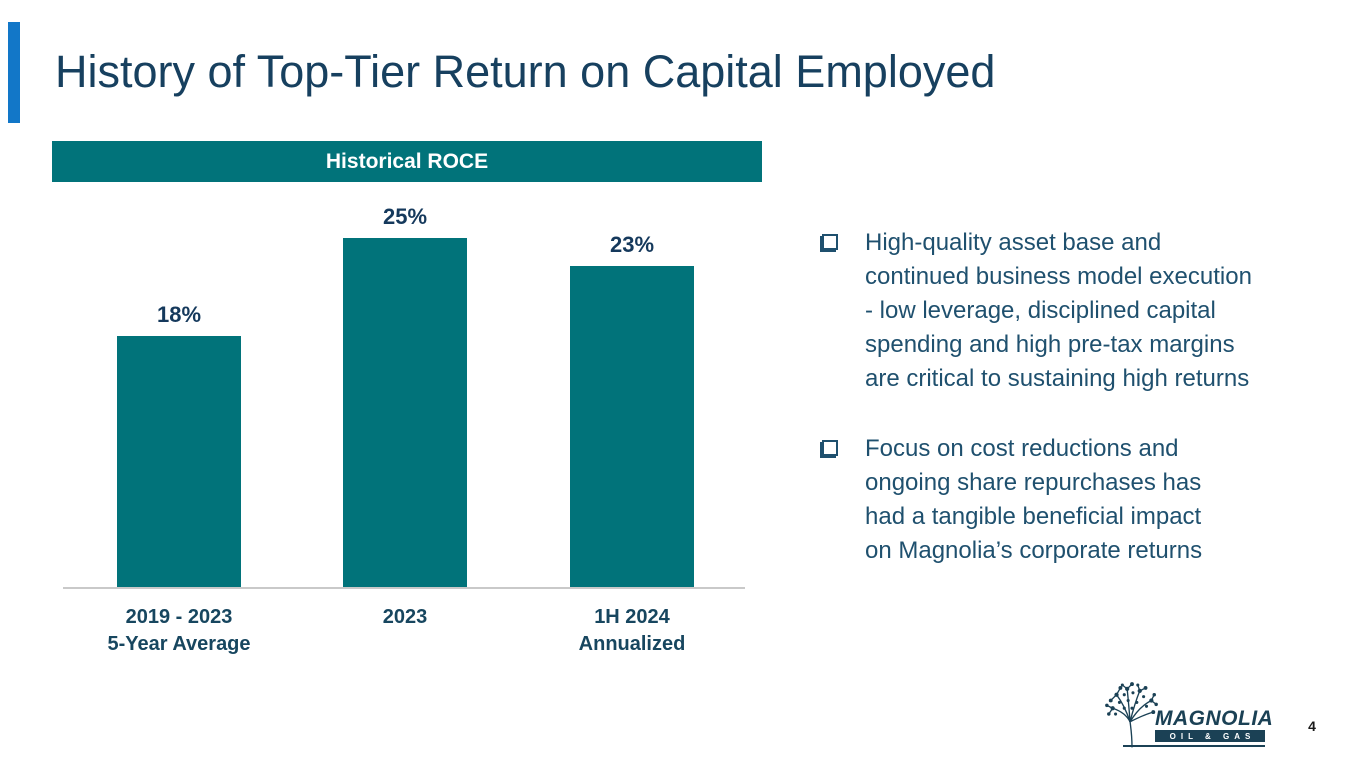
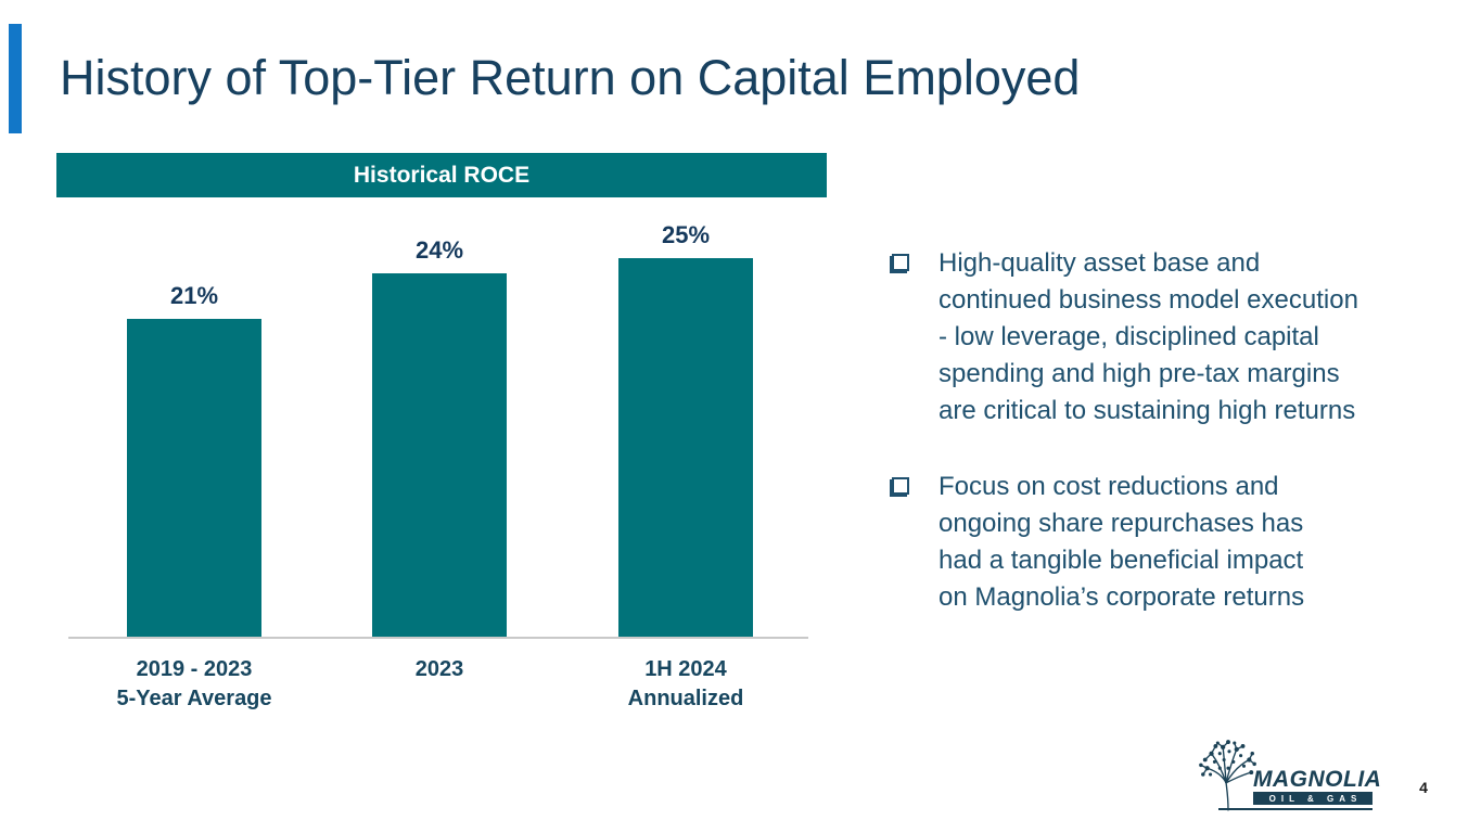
2019 - 2023 5-Year Average: 18% -> 21%
2023: 25% -> 24%
1H 2024 Annualized: 23% -> 25%
